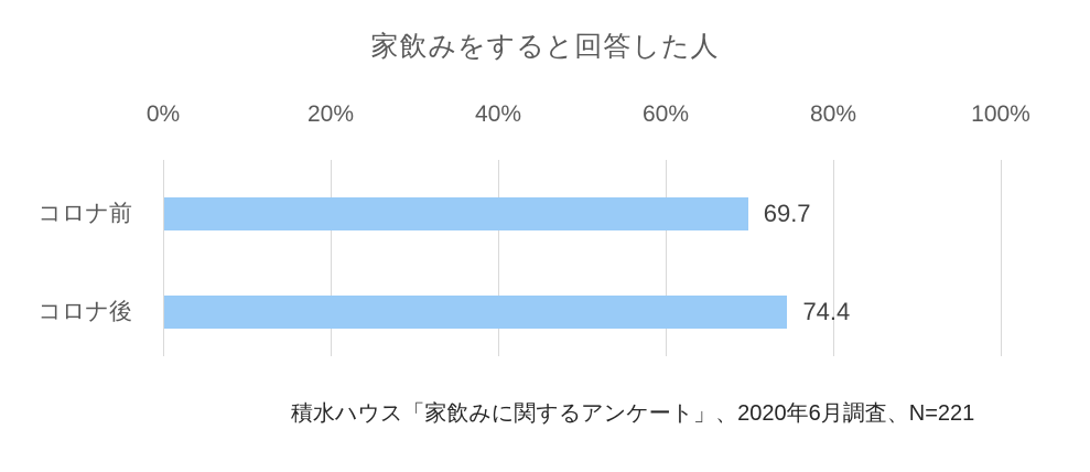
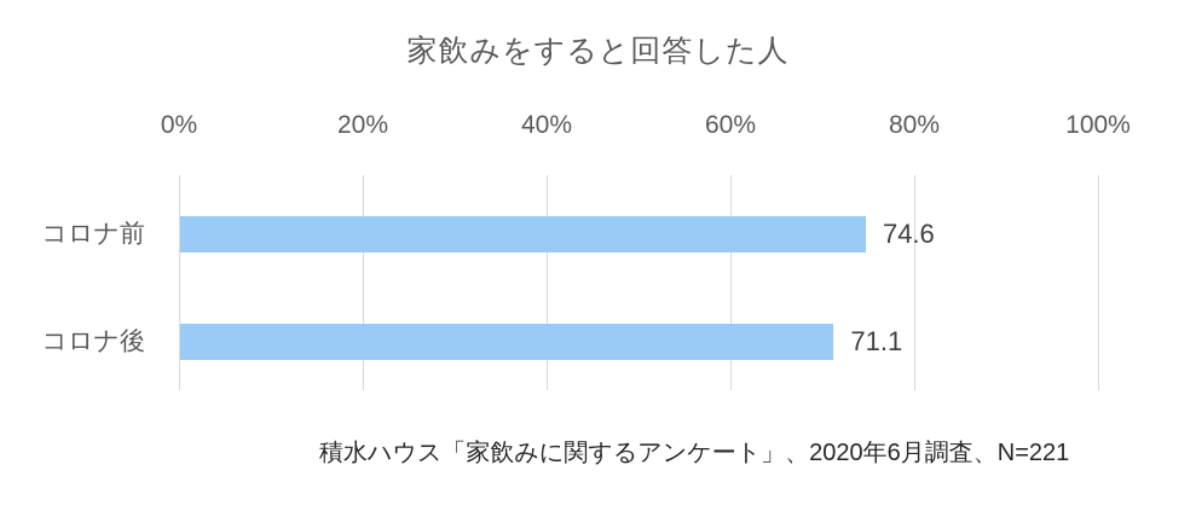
コロナ前: 69.7 -> 74.6
コロナ後: 74.4 -> 71.1
